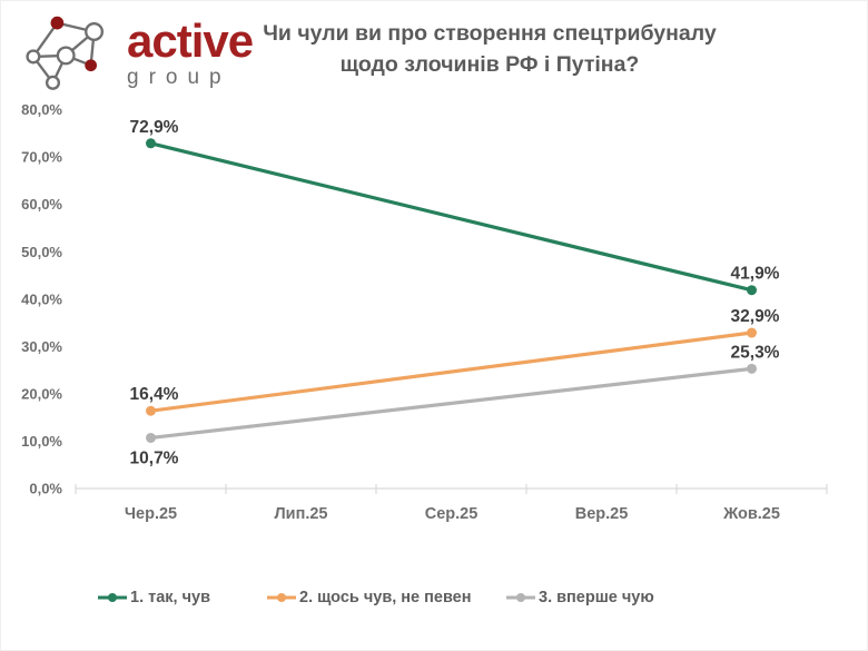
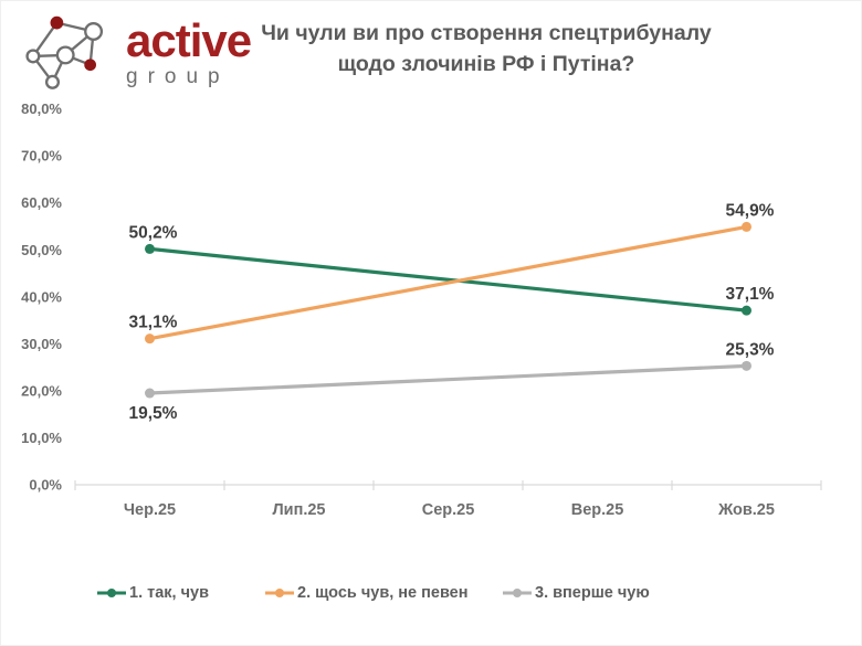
1. так, чув/Чер.25: 72,9% -> 50,2%
2. щось чув, не певен/Чер.25: 16,4% -> 31,1%
3. вперше чую/Чер.25: 10,7% -> 19,5%
1. так, чув/Жов.25: 41,9% -> 37,1%
2. щось чув, не певен/Жов.25: 32,9% -> 54,9%
